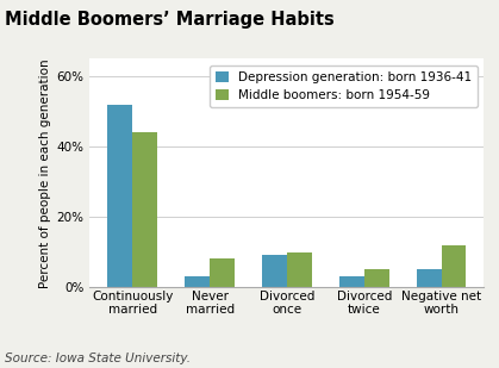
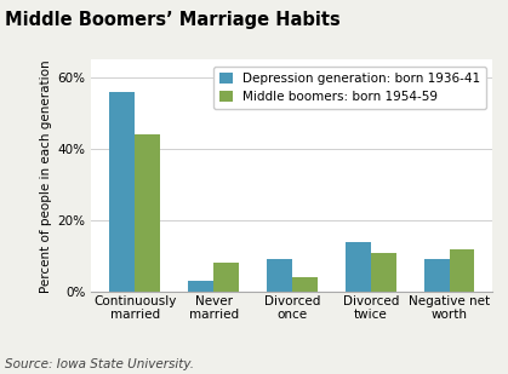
Depression generation: born 1936-41/Continuously married: 52% -> 56%
Middle boomers: born 1954-59/Divorced once: 10% -> 4%
Depression generation: born 1936-41/Divorced twice: 3% -> 14%
Middle boomers: born 1954-59/Divorced twice: 5% -> 11%
Depression generation: born 1936-41/Negative net worth: 5% -> 9%
